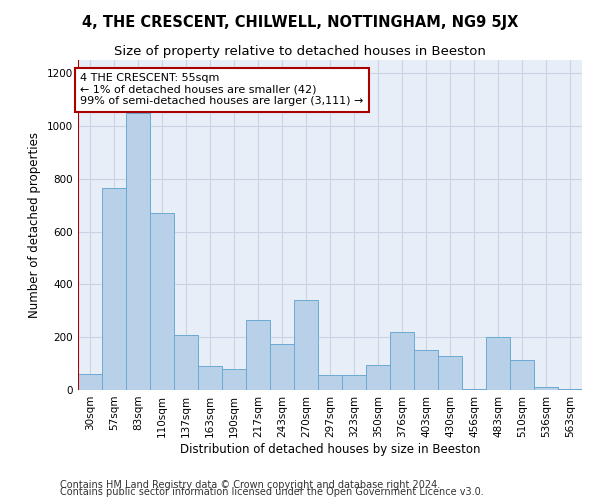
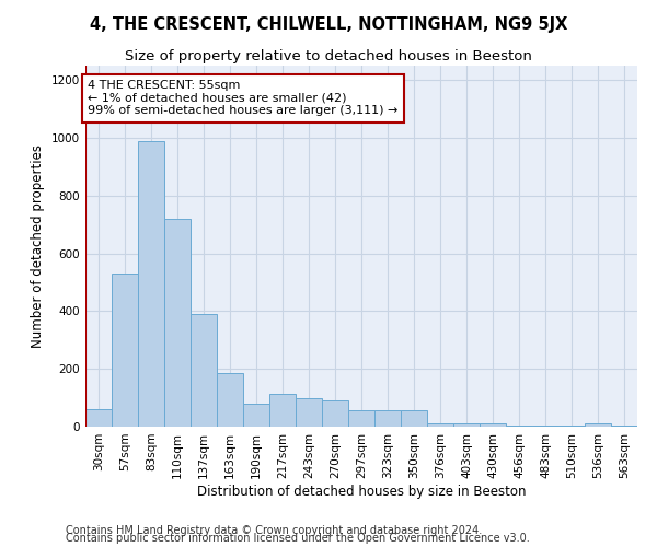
57sqm: 765 -> 530
83sqm: 1050 -> 990
110sqm: 670 -> 720
137sqm: 210 -> 390
163sqm: 90 -> 185
217sqm: 265 -> 115
243sqm: 175 -> 100
270sqm: 340 -> 90
350sqm: 95 -> 55
376sqm: 220 -> 10
403sqm: 150 -> 10
430sqm: 130 -> 10
483sqm: 200 -> 5
510sqm: 115 -> 5
